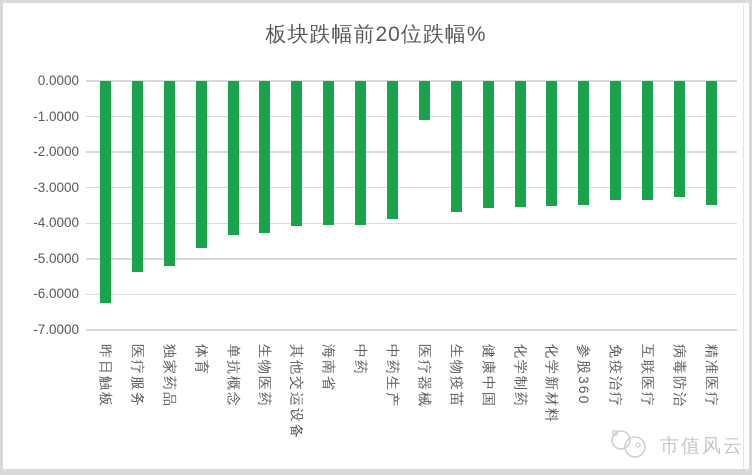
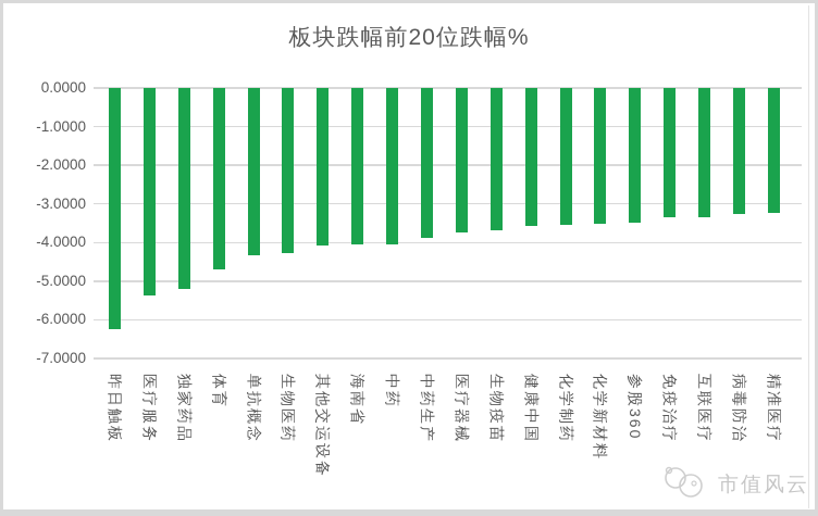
医疗器械: -1.1 -> -3.7
精准医疗: -3.5 -> -3.2
